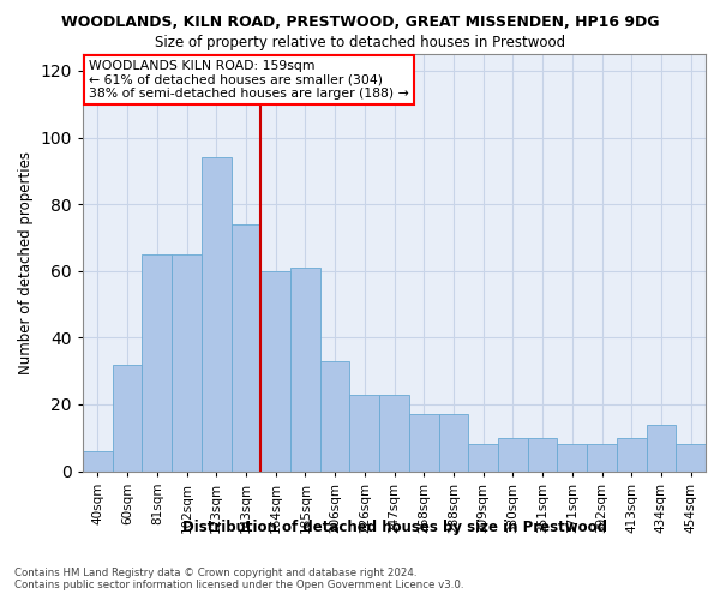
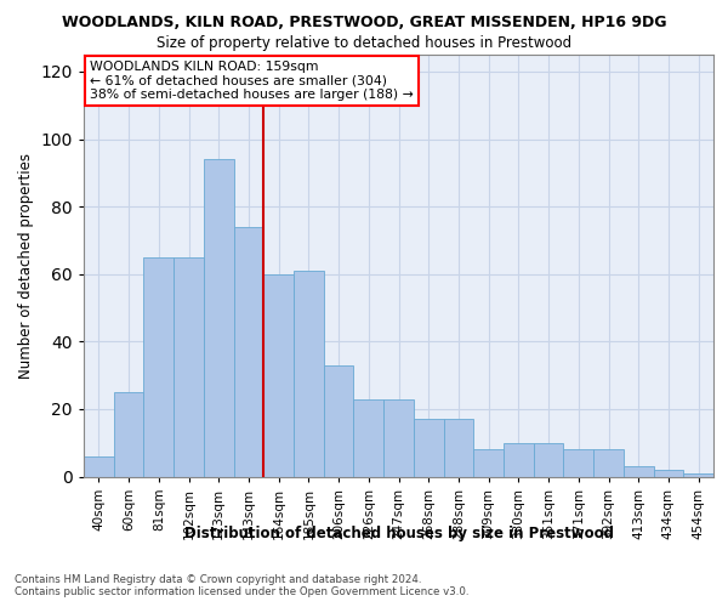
60sqm: 32 -> 25
413sqm: 10 -> 3
434sqm: 14 -> 2
454sqm: 8 -> 1
